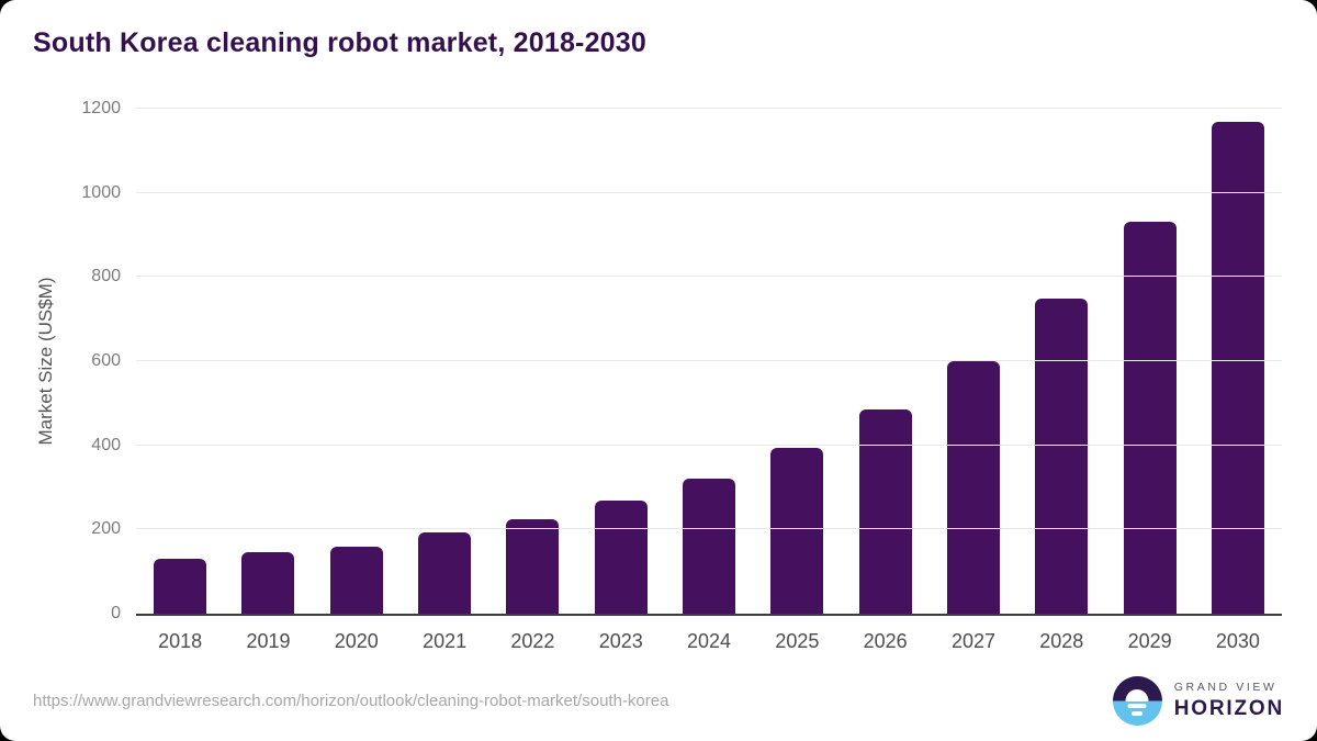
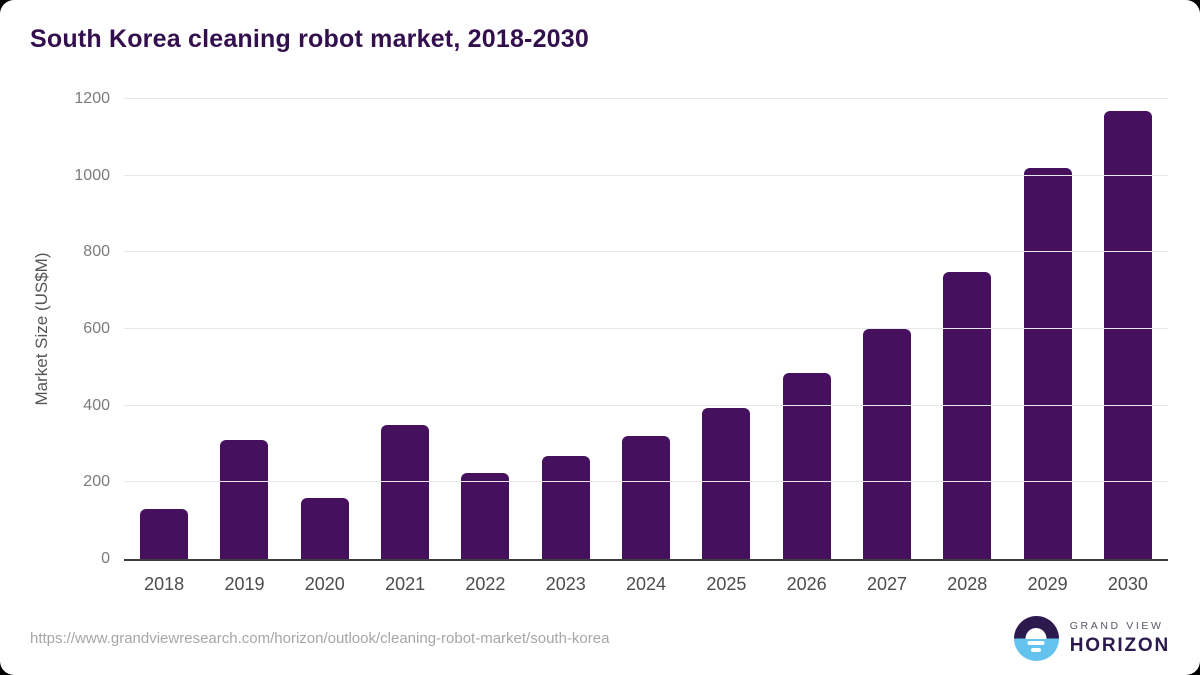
2019: 140 -> 310
2021: 190 -> 350
2029: 930 -> 1020
